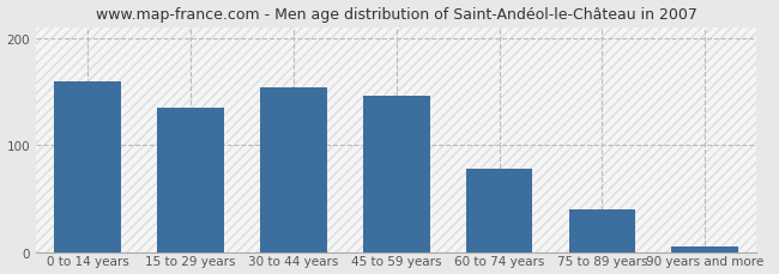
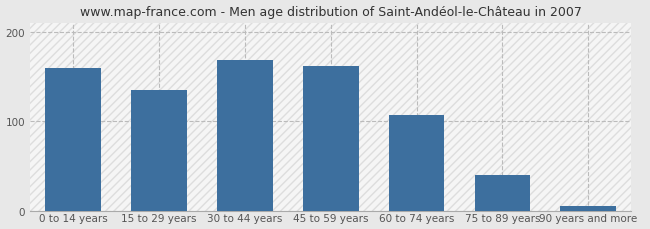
30 to 44 years: 154 -> 168
45 to 59 years: 146 -> 162
60 to 74 years: 78 -> 107
